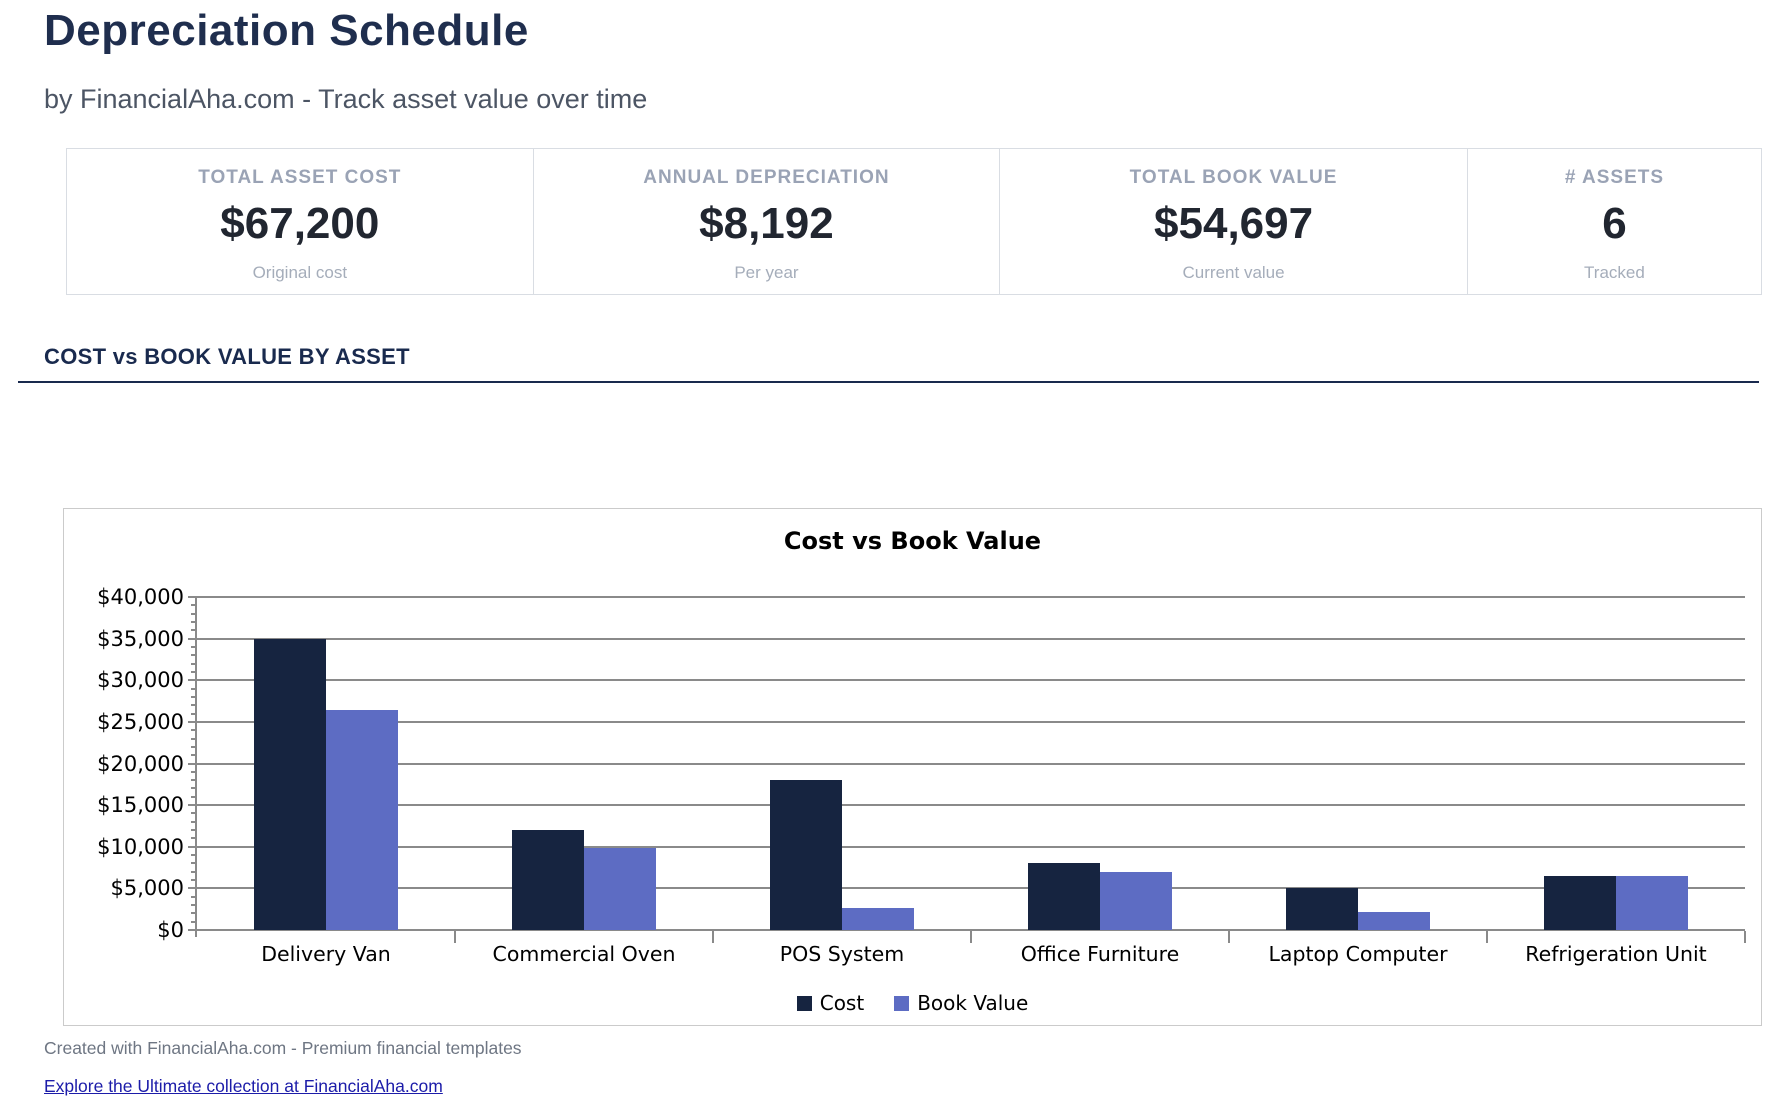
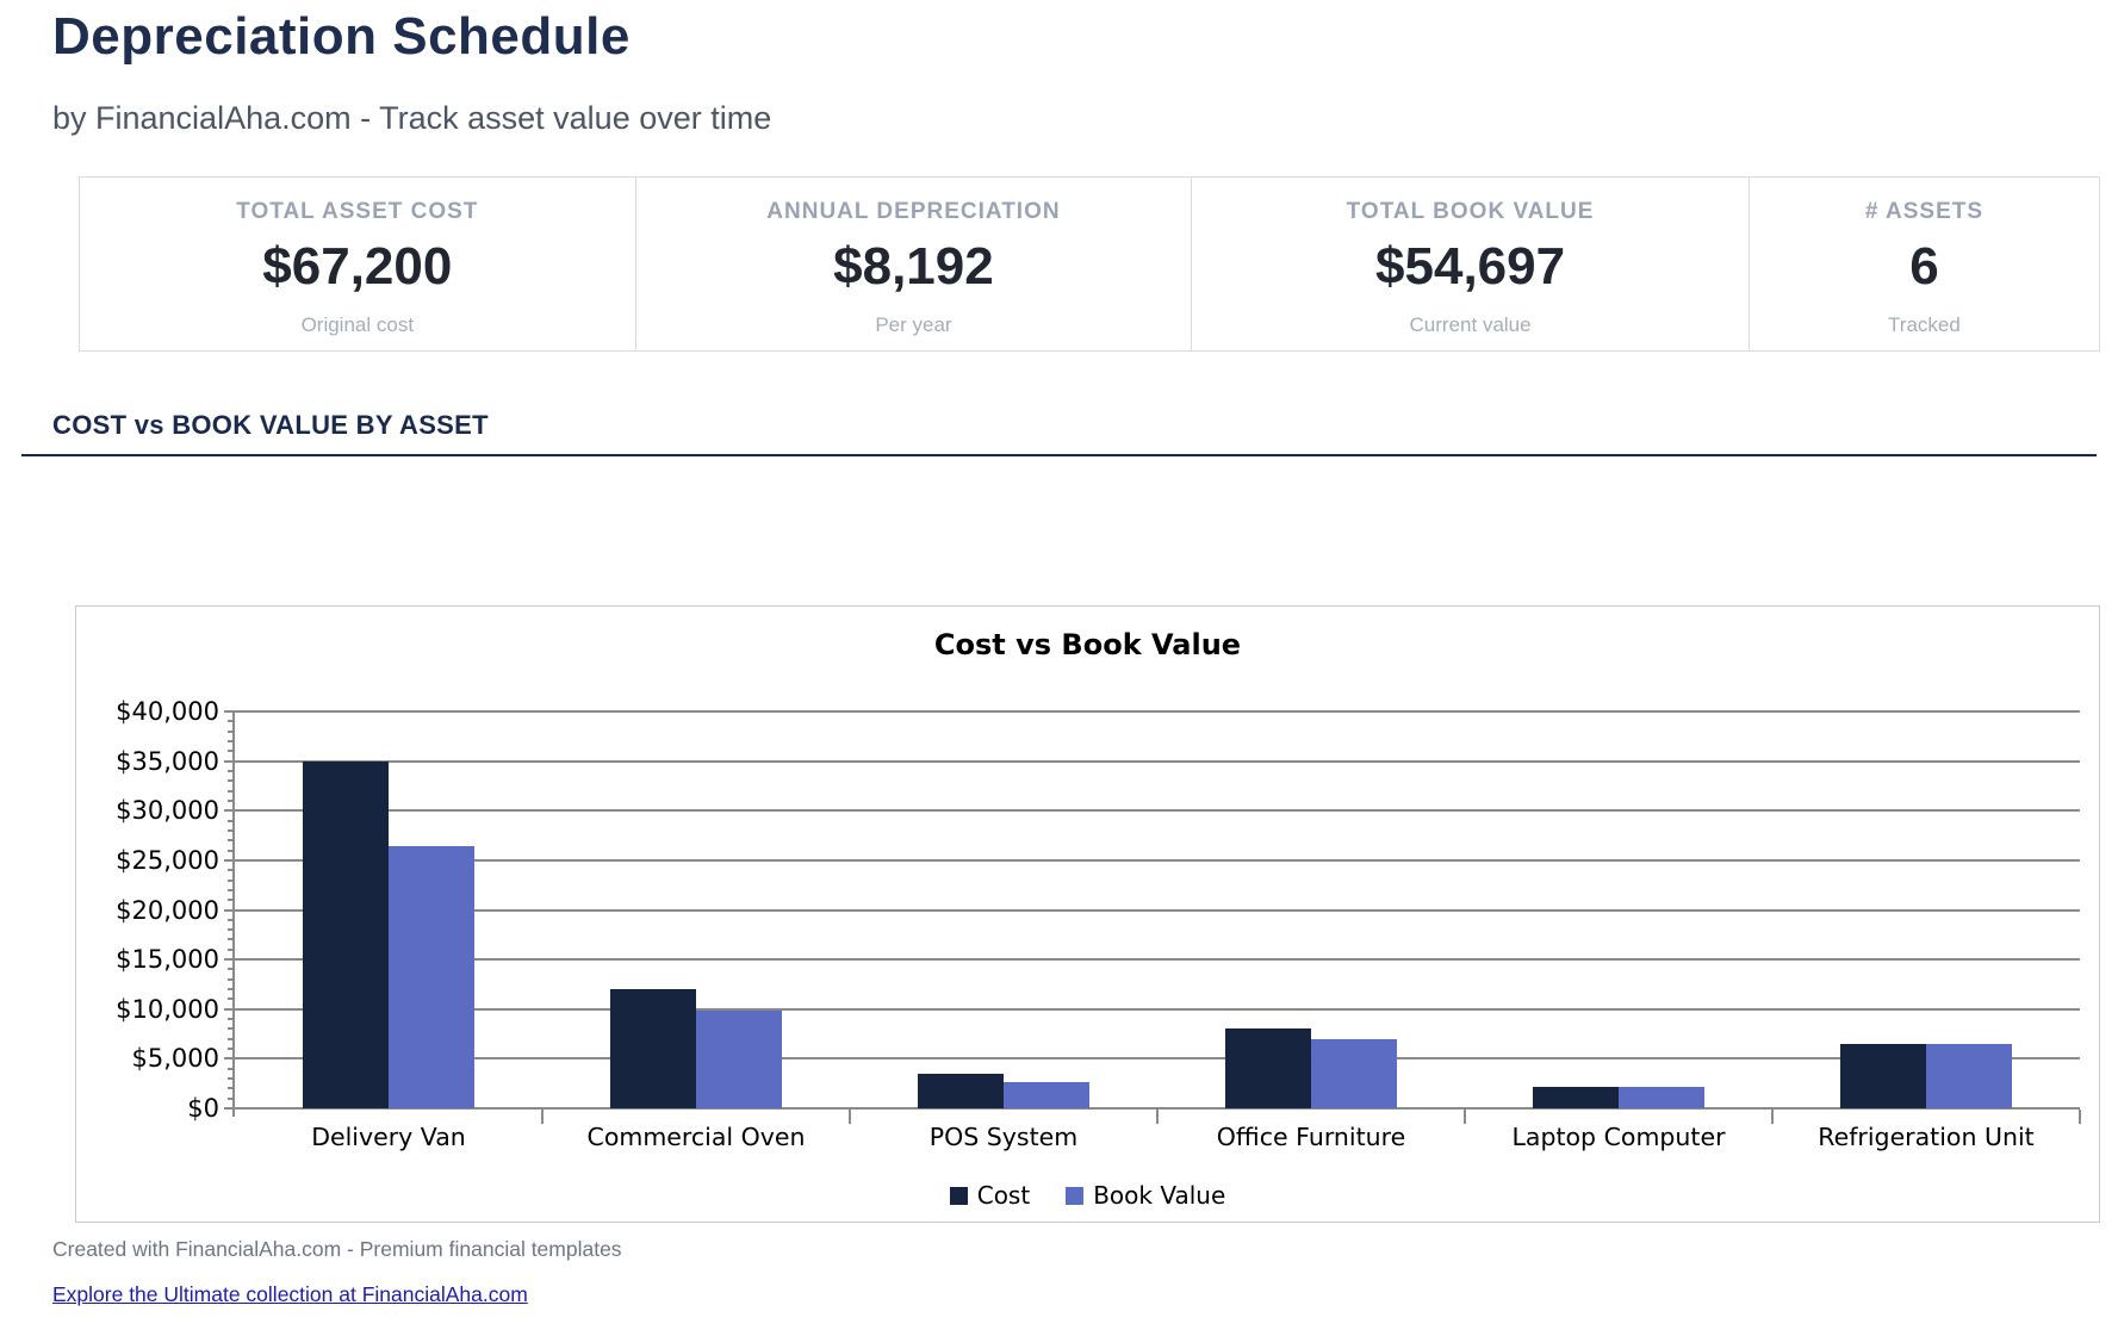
Cost/POS System: $18000 -> $4000
Cost/Laptop Computer: $5000 -> $2000
